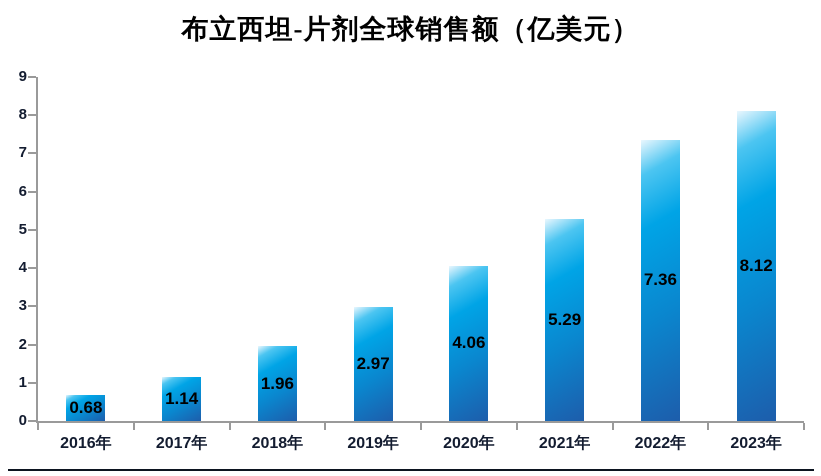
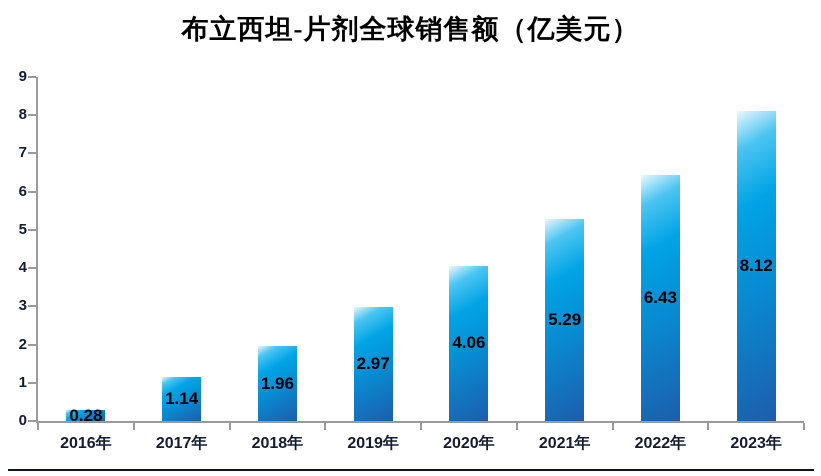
2016年: 0.68 -> 0.28
2022年: 7.36 -> 6.43
